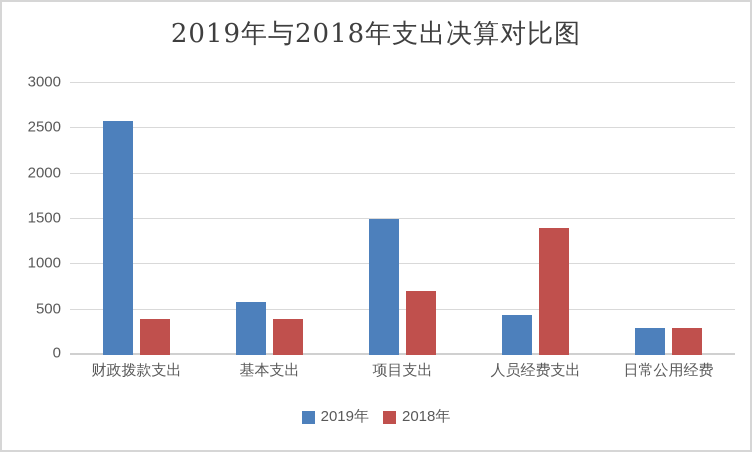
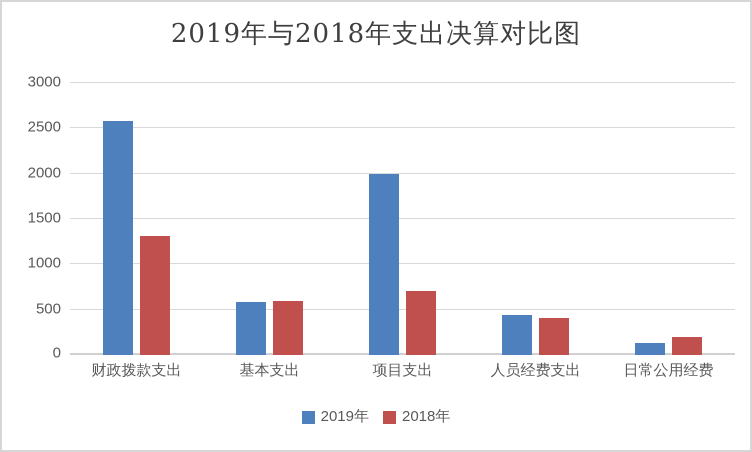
2018年/财政拨款支出: 400 -> 1300
2018年/基本支出: 400 -> 600
2019年/项目支出: 1500 -> 2000
2018年/人员经费支出: 1400 -> 400
2019年/日常公用经费: 300 -> 100
2018年/日常公用经费: 300 -> 200
